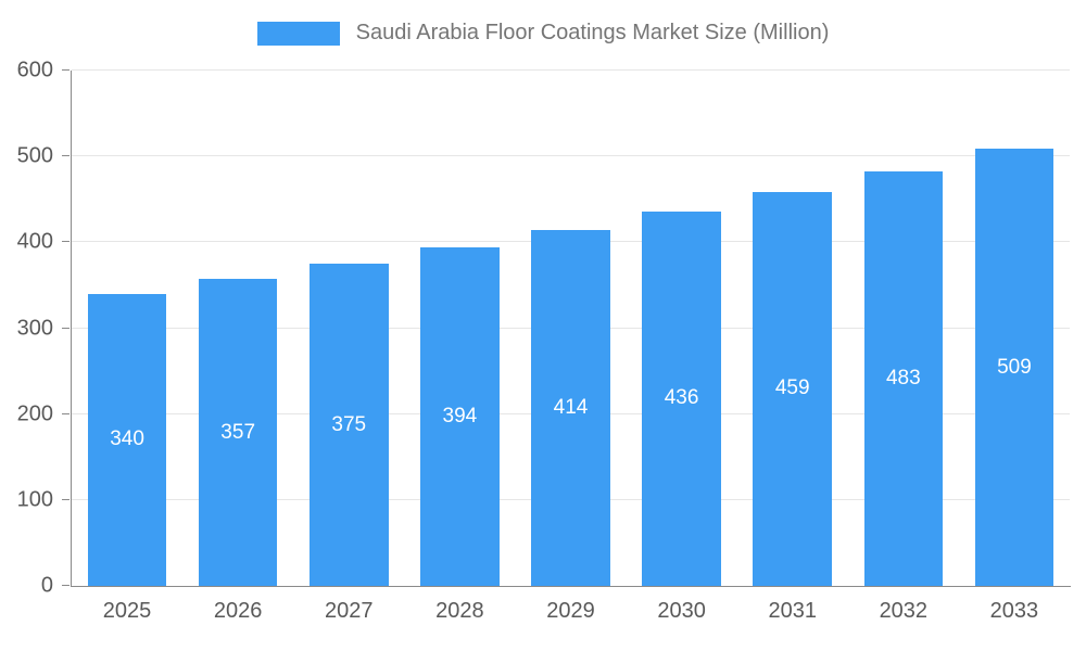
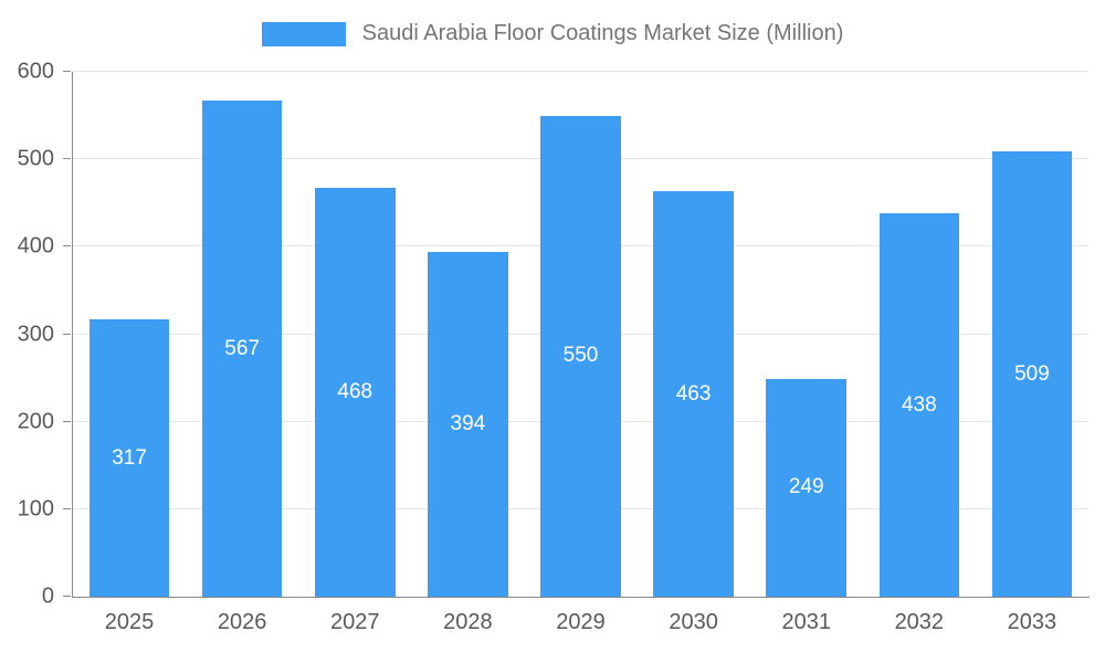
2025: 340 -> 317
2026: 357 -> 567
2027: 375 -> 468
2029: 414 -> 550
2030: 436 -> 463
2031: 459 -> 249
2032: 483 -> 438
